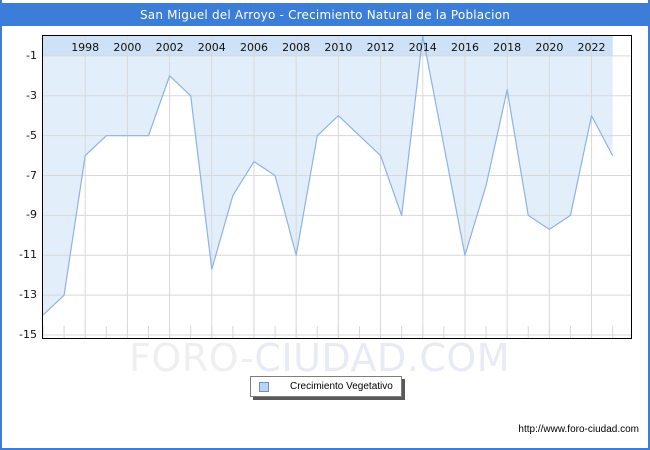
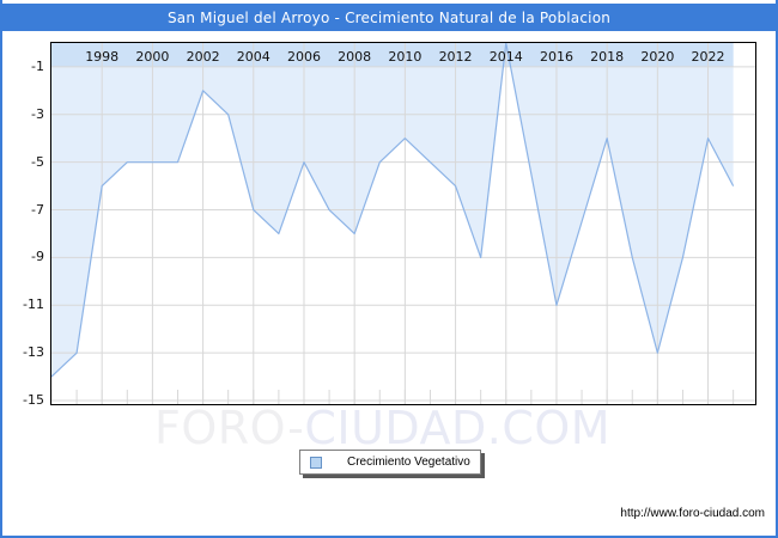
2004: -11.7 -> -7.0
2006: -6.3 -> -5.0
2008: -11.0 -> -8.0
2018: -2.7 -> -4.0
2020: -9.7 -> -13.0
